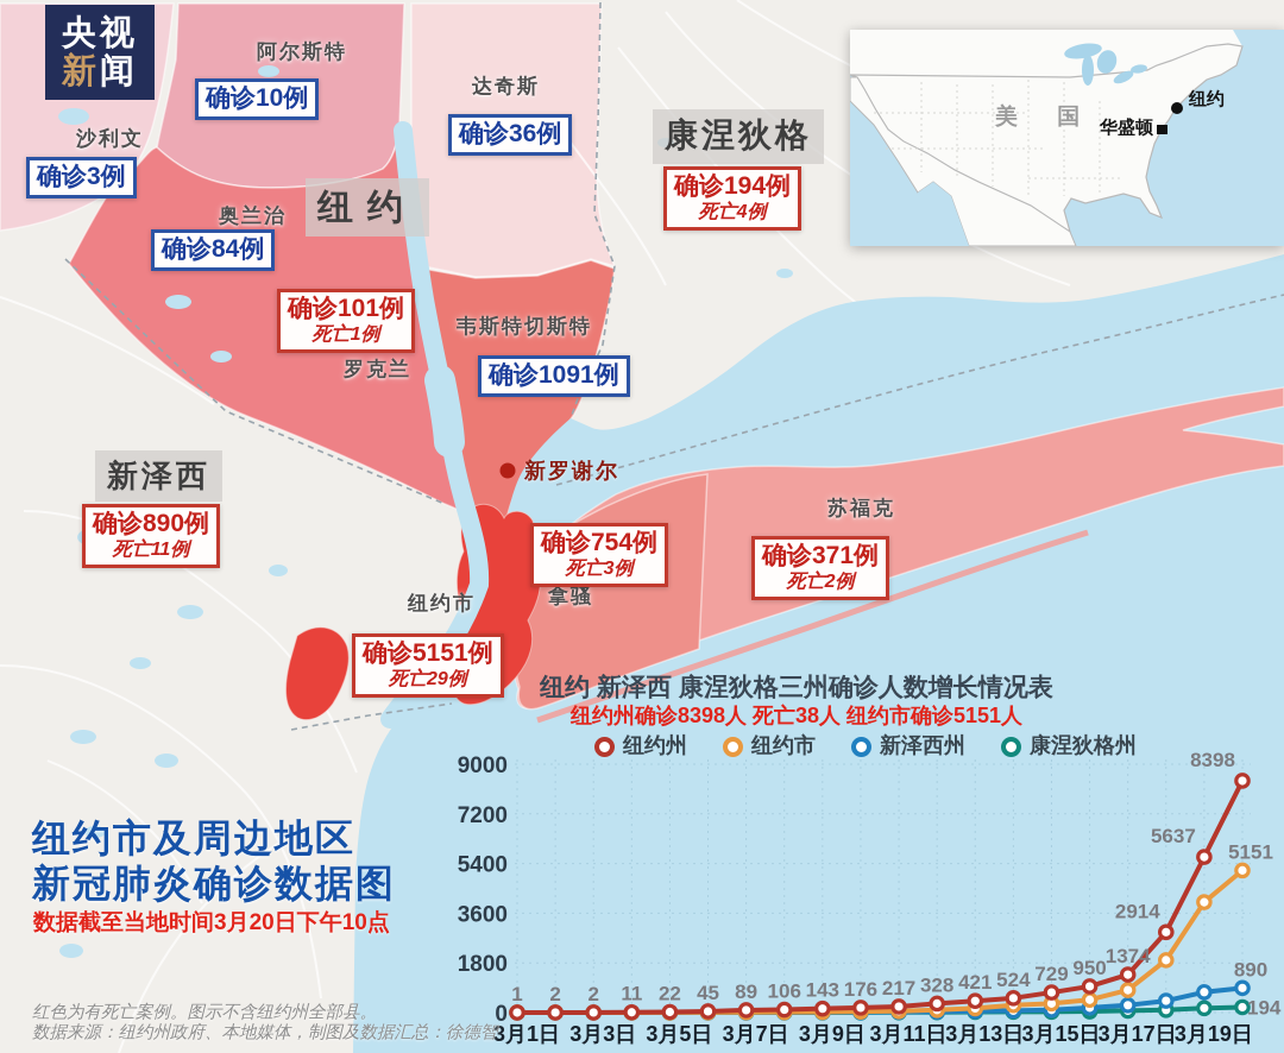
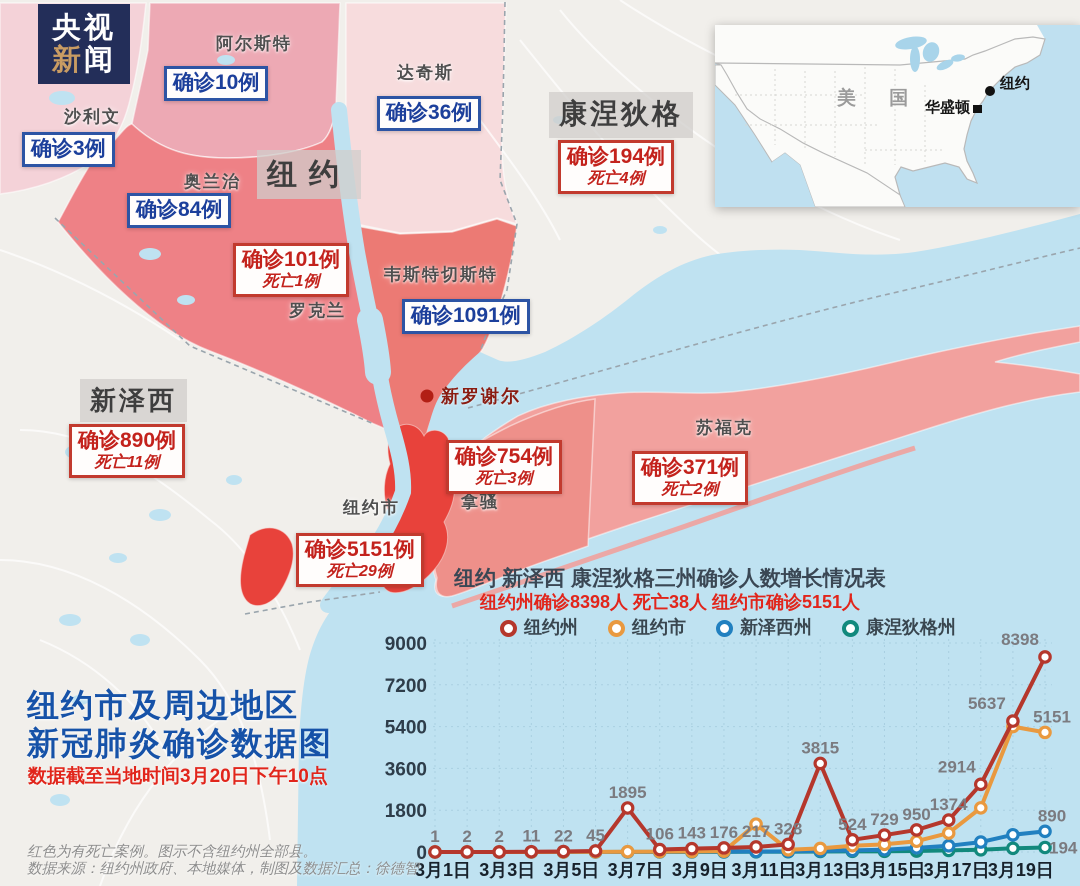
纽约州/3月7日: 89 -> 1895
纽约市/3月11日: 100 -> 1200
纽约州/3月13日: 421 -> 3815
纽约市/3月19日: 4000 -> 5400
